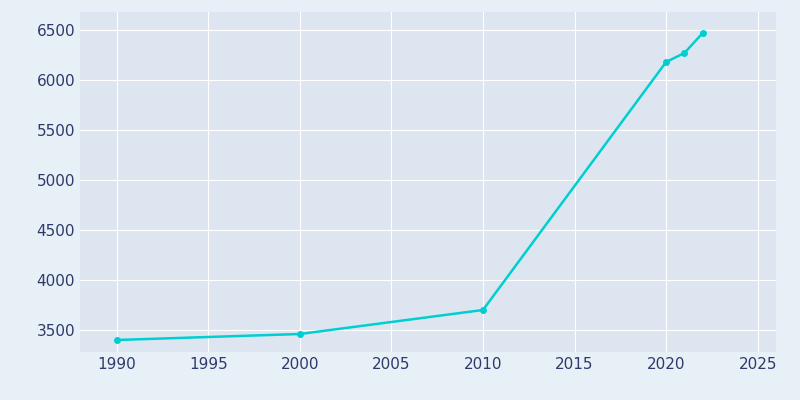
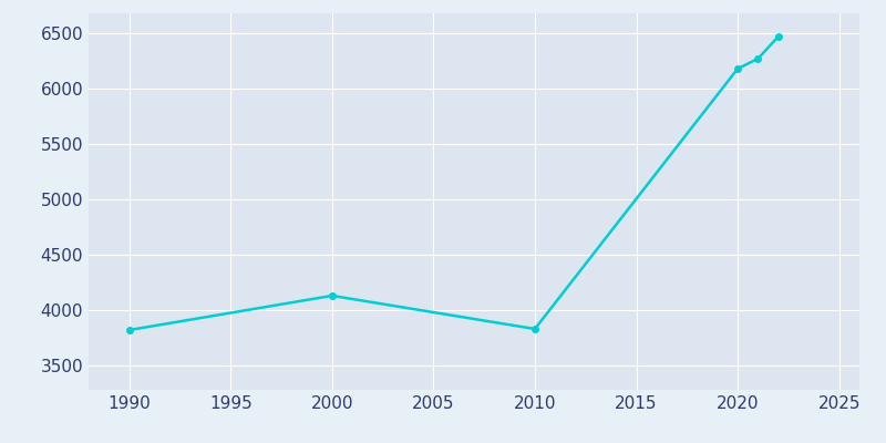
1990: 3400 -> 3820
2000: 3460 -> 4130
2010: 3700 -> 3830
